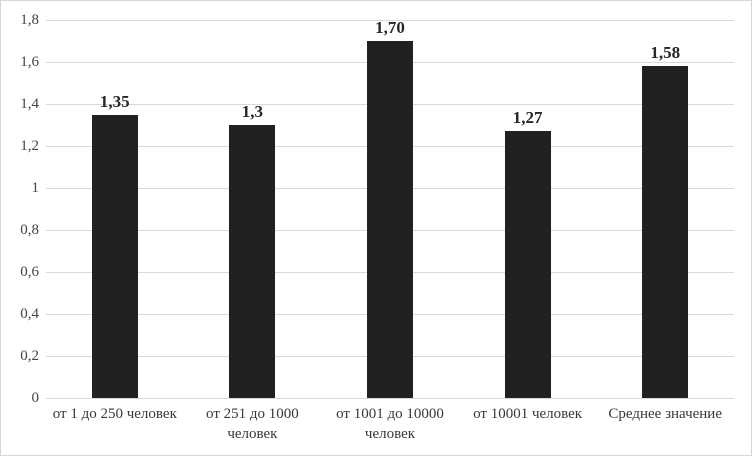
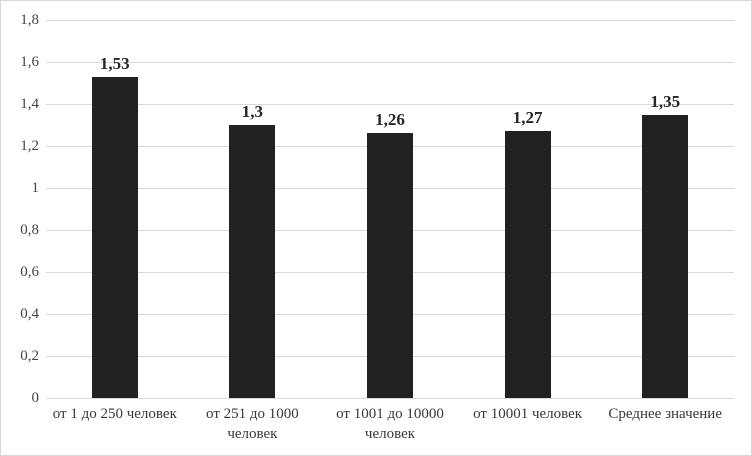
от 1 до 250 человек: 1,35 -> 1,53
от 1001 до 10000 человек: 1,70 -> 1,26
Среднее значение: 1,58 -> 1,35
